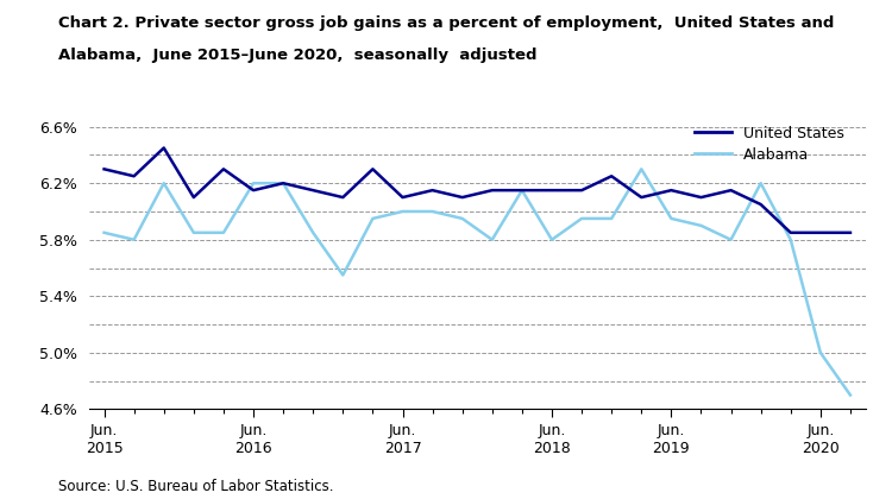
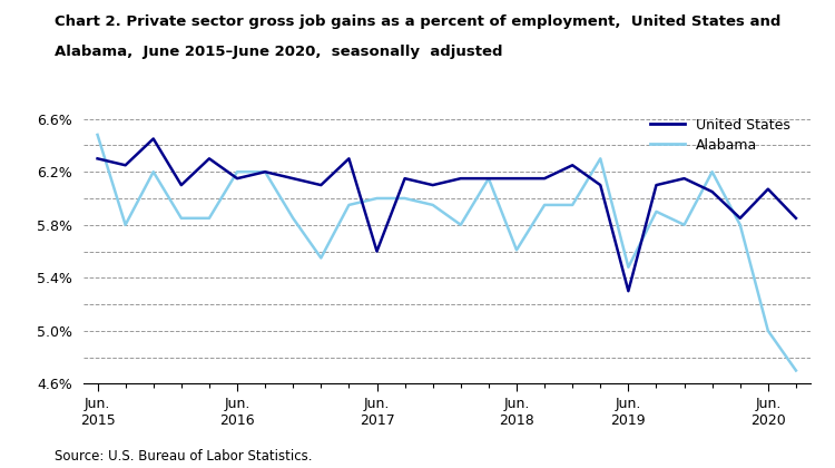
Alabama/Jun. 2015: 5.85% -> 6.48%
United States/Jun. 2017: 6.10% -> 5.60%
Alabama/Jun. 2018: 5.80% -> 5.61%
United States/Jun. 2019: 6.15% -> 5.30%
Alabama/Jun. 2019: 5.95% -> 5.48%
United States/Jun. 2020: 5.85% -> 6.07%
